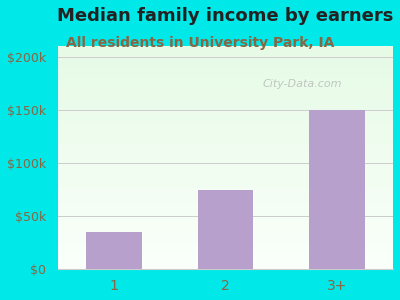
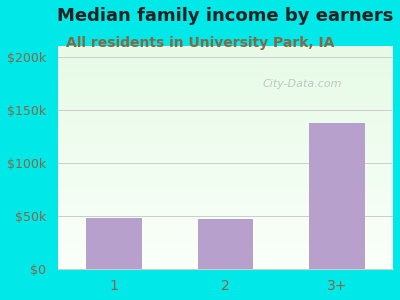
1: $35k -> $48k
2: $75k -> $47k
3+: $150k -> $138k
